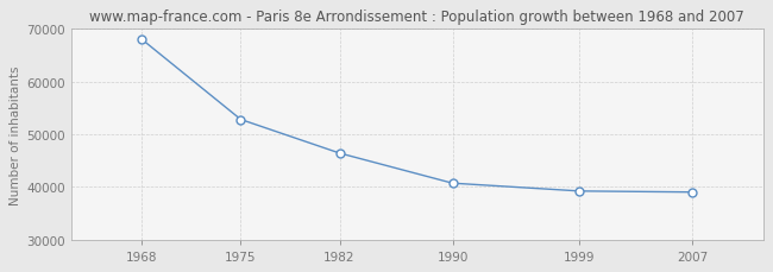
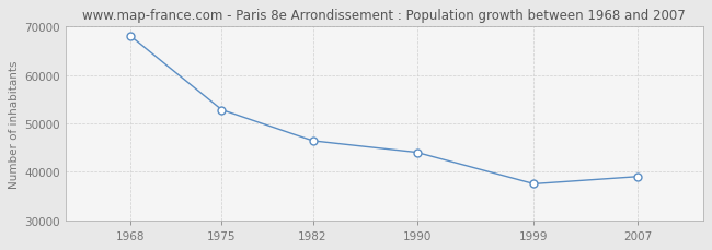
1990: 40700 -> 44000
1999: 39200 -> 37500
